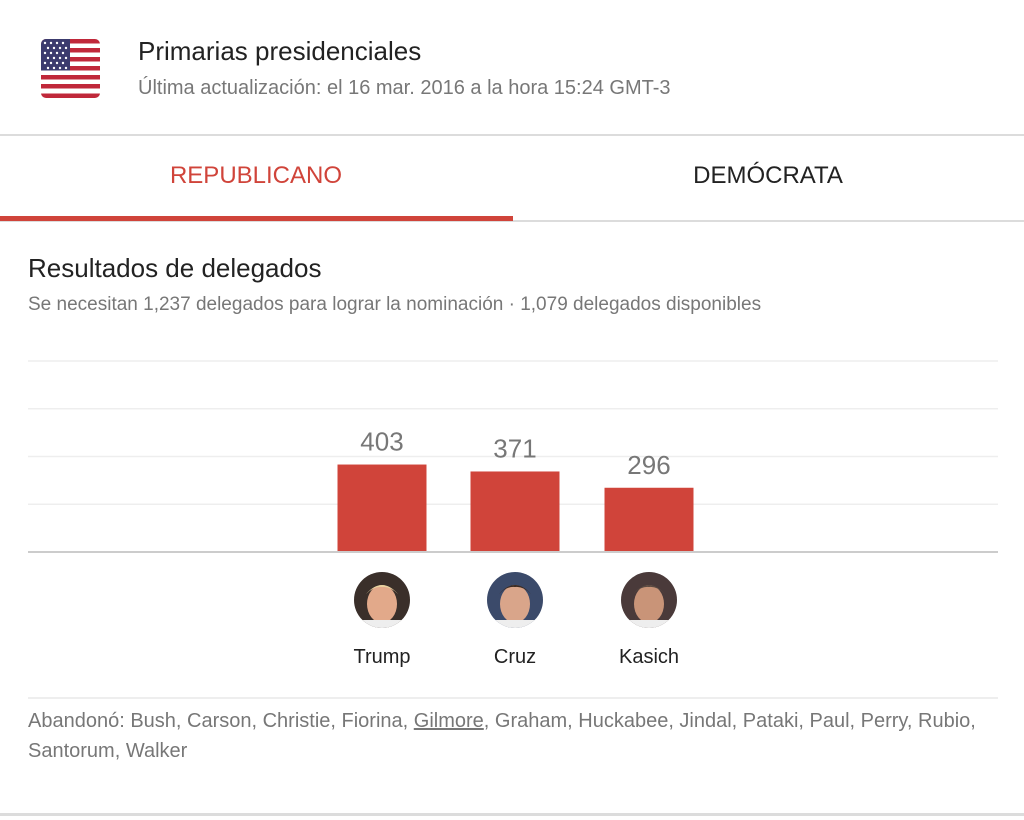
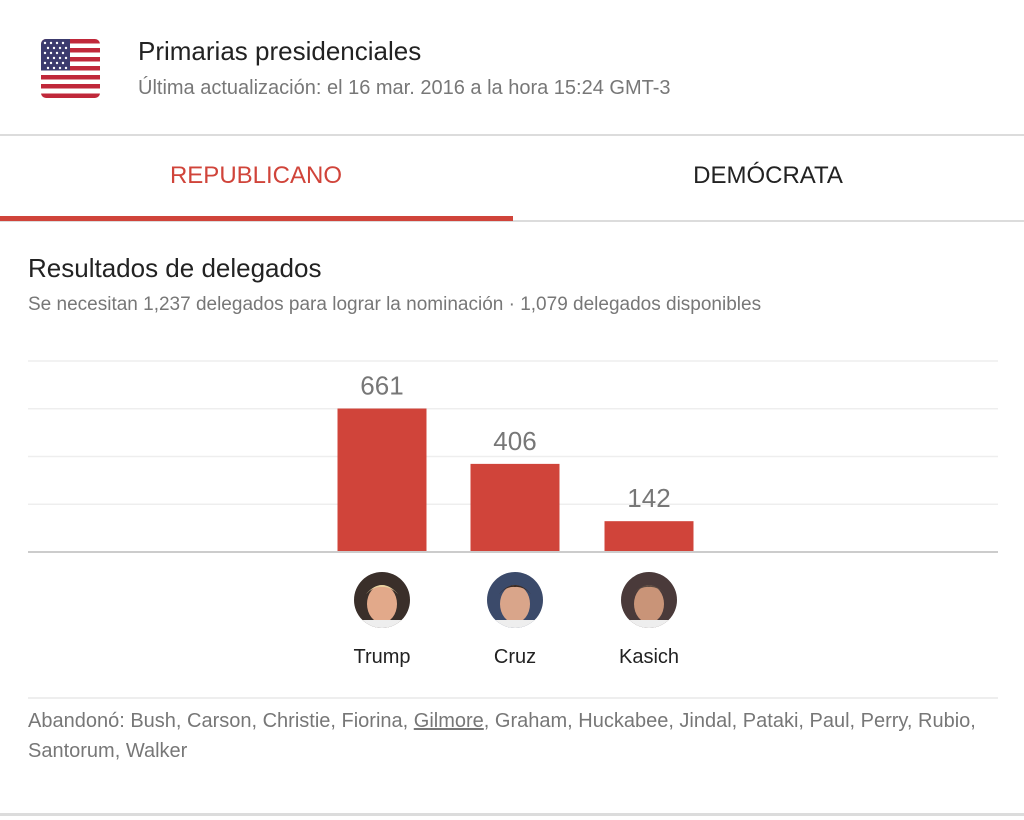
Trump: 403 -> 661
Cruz: 371 -> 406
Kasich: 296 -> 142
